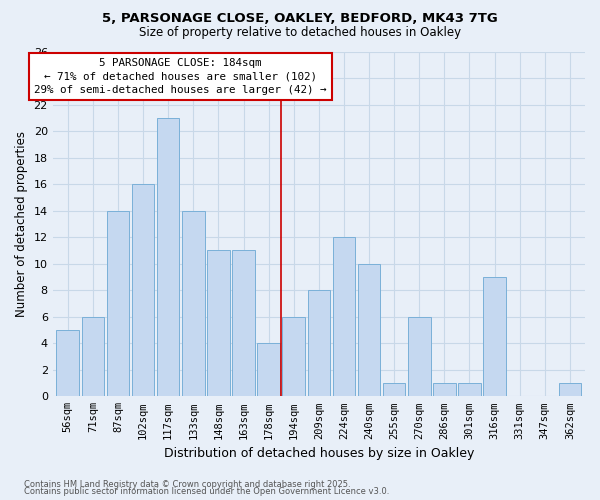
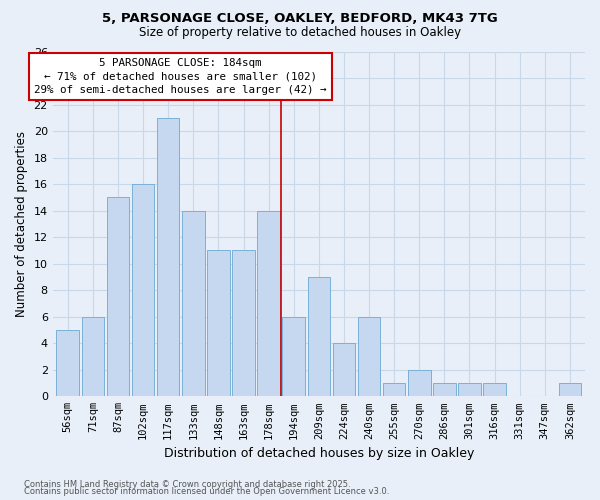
87sqm: 14 -> 15
178sqm: 4 -> 14
209sqm: 8 -> 9
224sqm: 12 -> 4
240sqm: 10 -> 6
270sqm: 6 -> 2
316sqm: 9 -> 1
